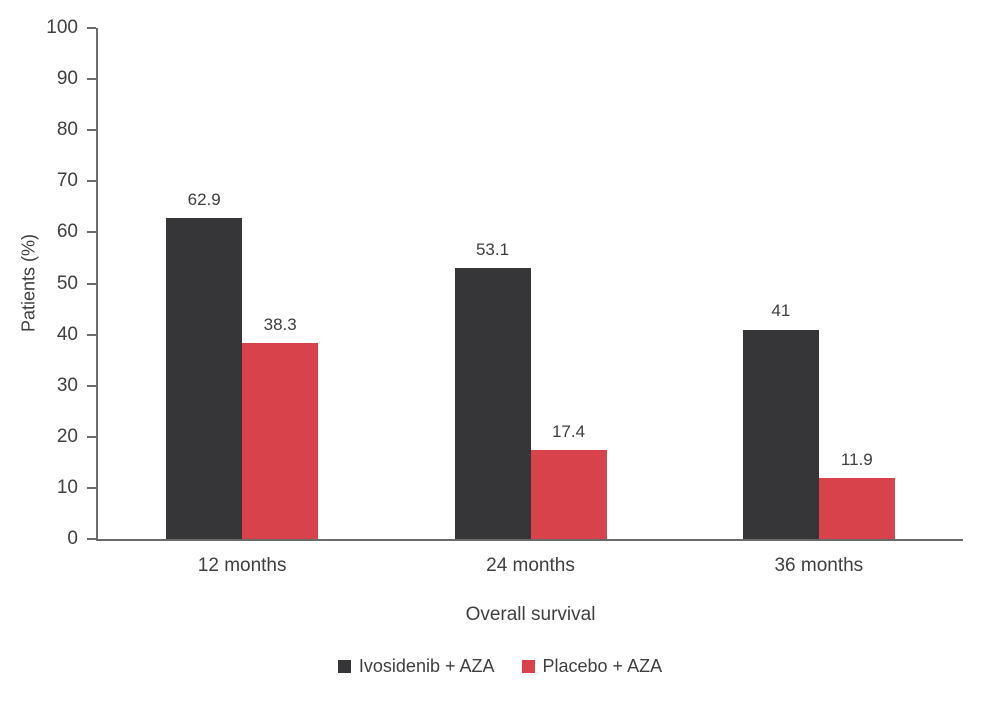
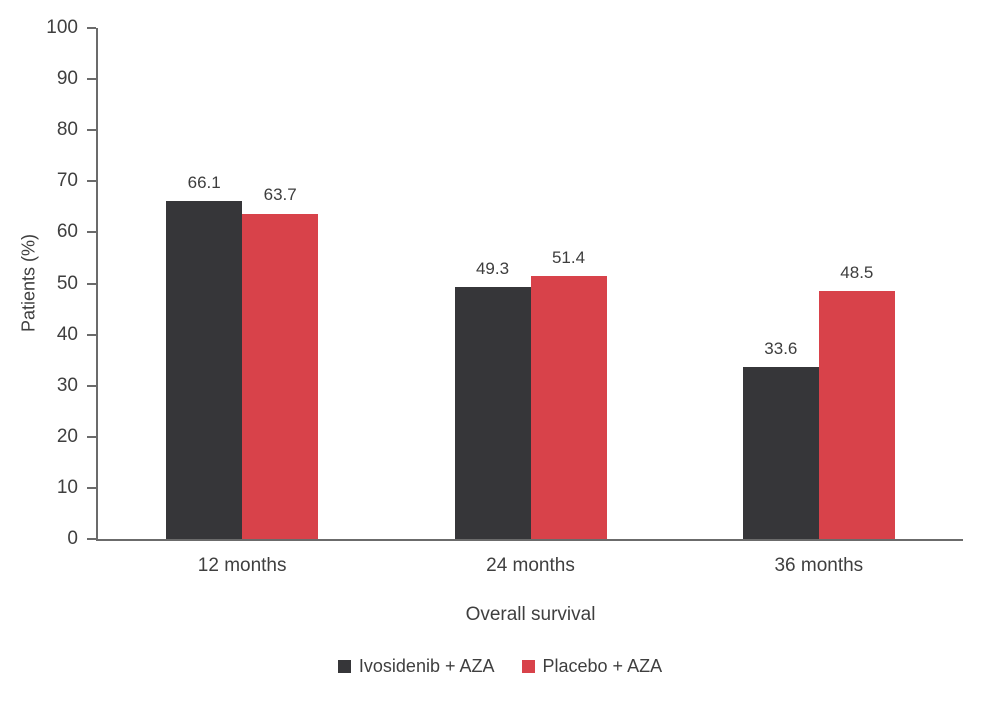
Ivosidenib + AZA/12 months: 62.9 -> 66.1
Placebo + AZA/12 months: 38.3 -> 63.7
Ivosidenib + AZA/24 months: 53.1 -> 49.3
Placebo + AZA/24 months: 17.4 -> 51.4
Ivosidenib + AZA/36 months: 41 -> 33.6
Placebo + AZA/36 months: 11.9 -> 48.5
